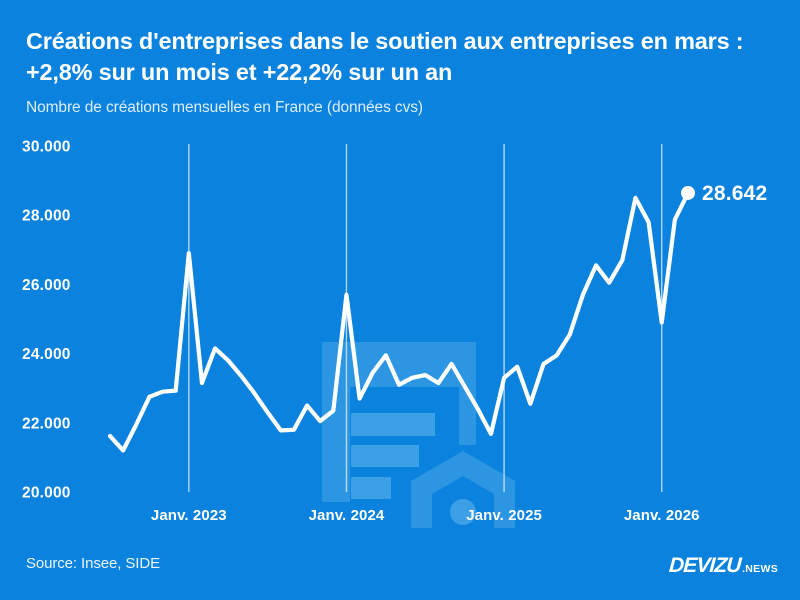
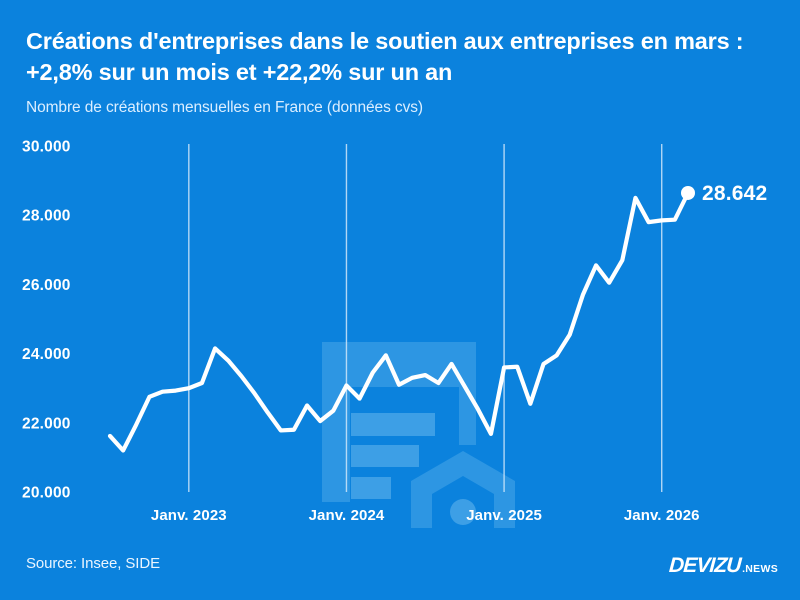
Janv. 2023: 26900 -> 23000
Janv. 2024: 25700 -> 23100
Janv. 2025: 23300 -> 23600
Janv. 2026: 24900 -> 27800
